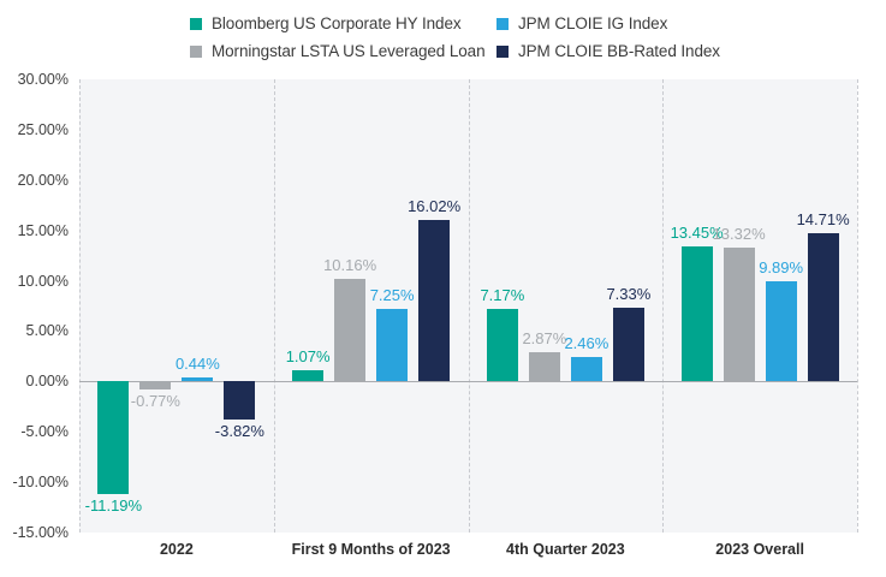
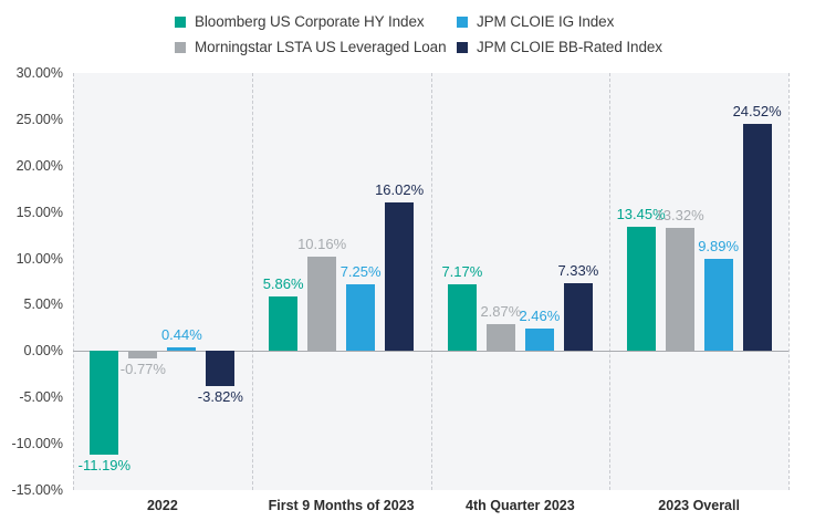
Bloomberg US Corporate HY Index/First 9 Months of 2023: 1.07% -> 5.86%
JPM CLOIE BB-Rated Index/2023 Overall: 14.71% -> 24.52%
